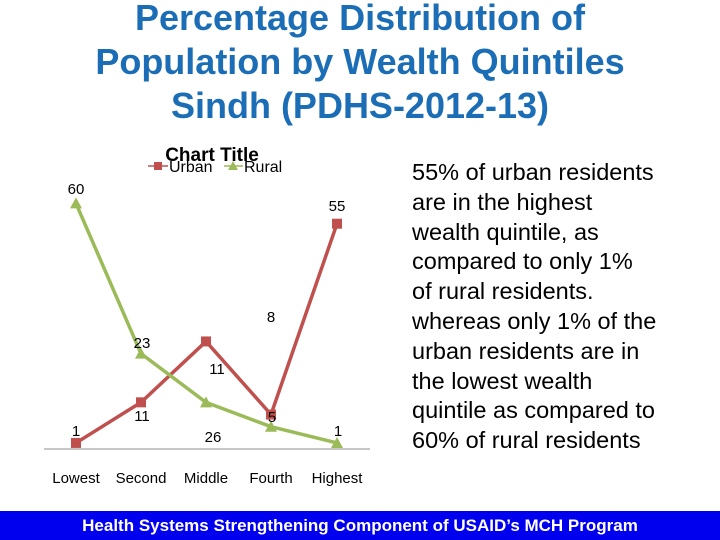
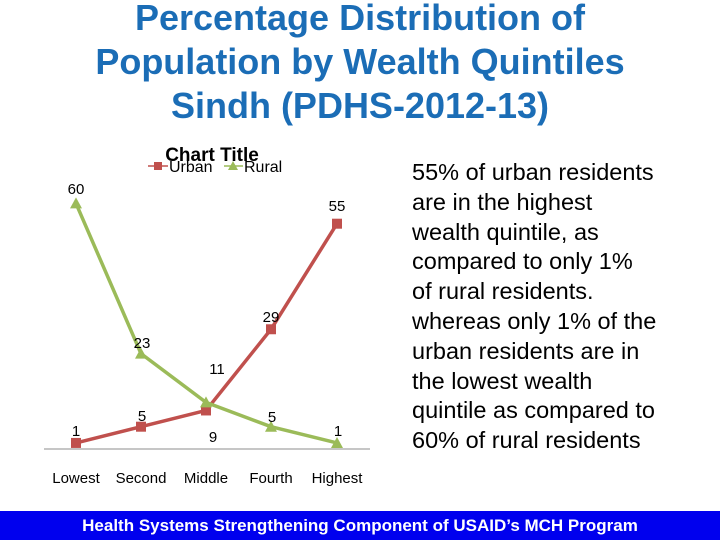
Urban/Second: 11 -> 5
Urban/Middle: 26 -> 9
Urban/Fourth: 8 -> 29
